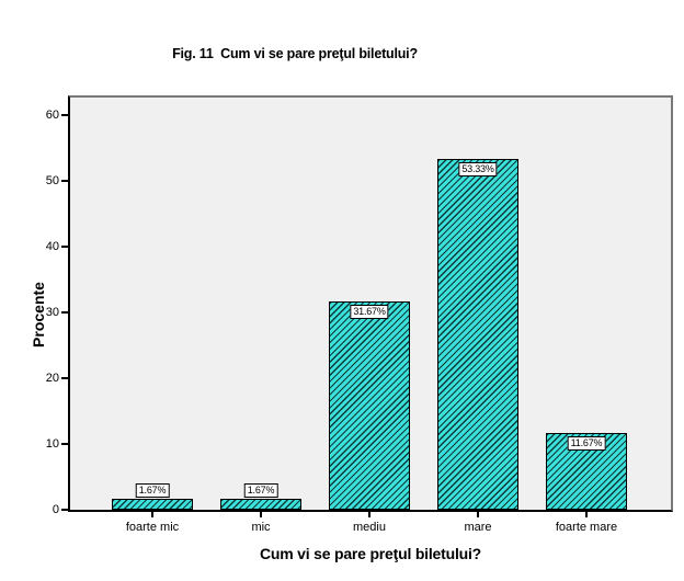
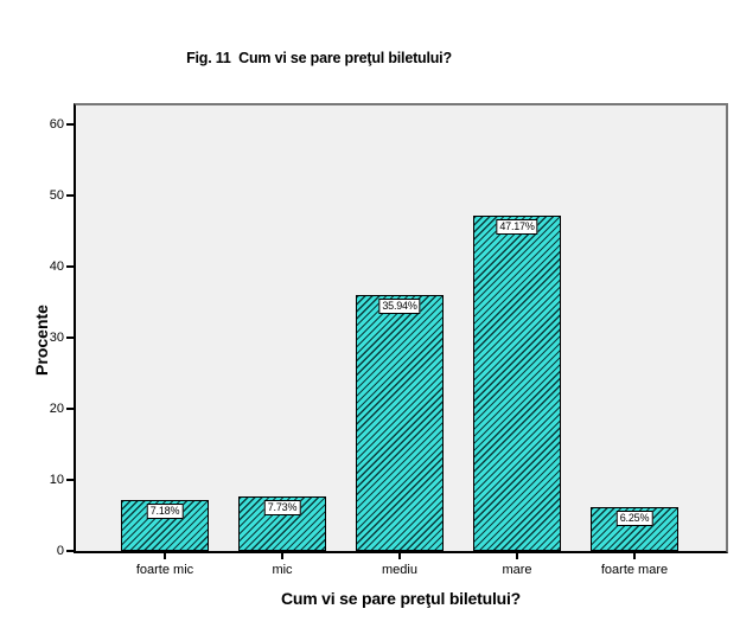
foarte mic: 1.67% -> 7.18%
mic: 1.67% -> 7.73%
mediu: 31.67% -> 35.94%
mare: 53.33% -> 47.17%
foarte mare: 11.67% -> 6.25%
